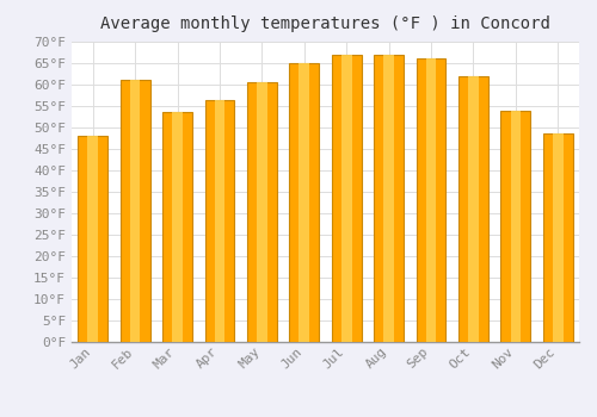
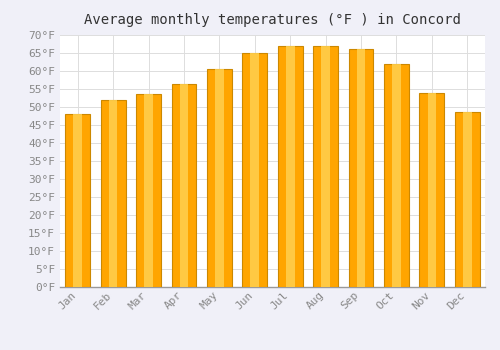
Feb: 61.0°F -> 52.0°F
